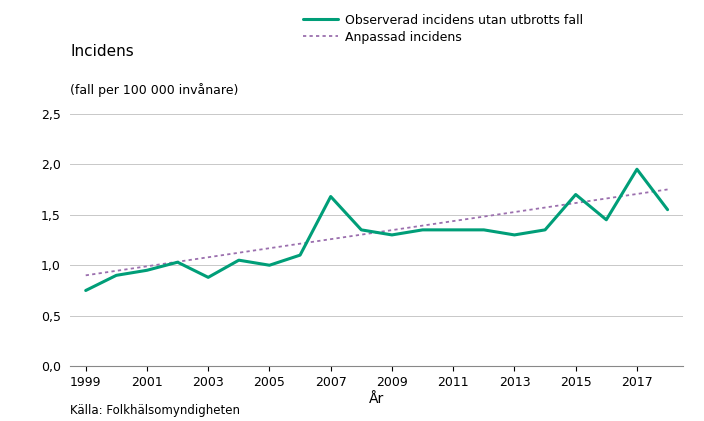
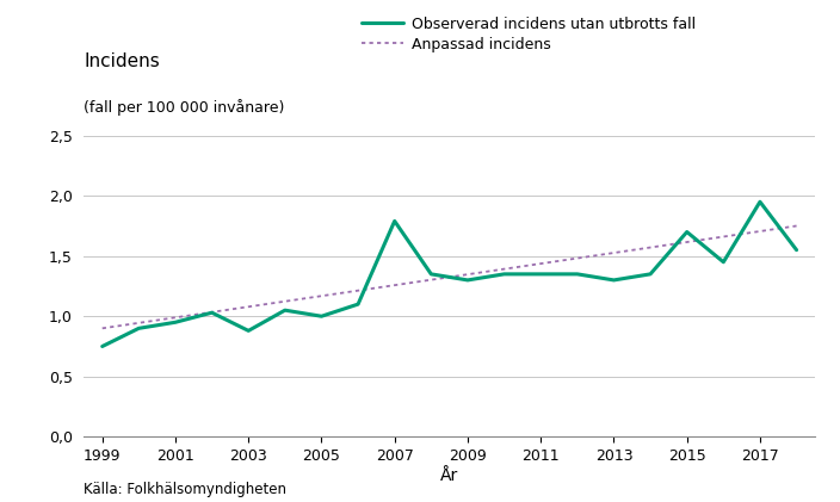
2007: 1,68 -> 1,79
